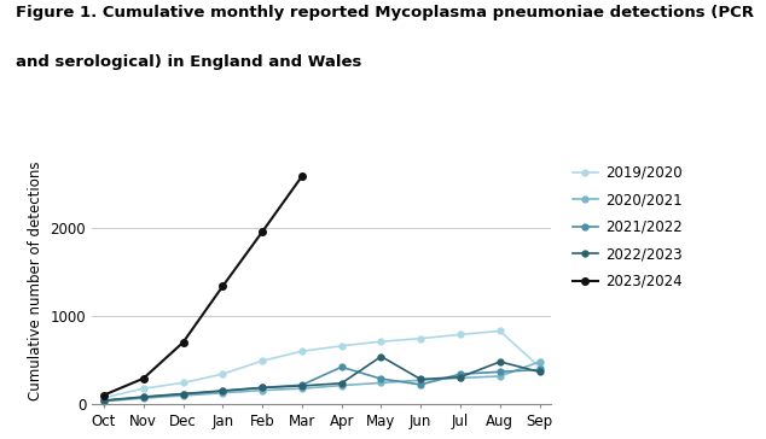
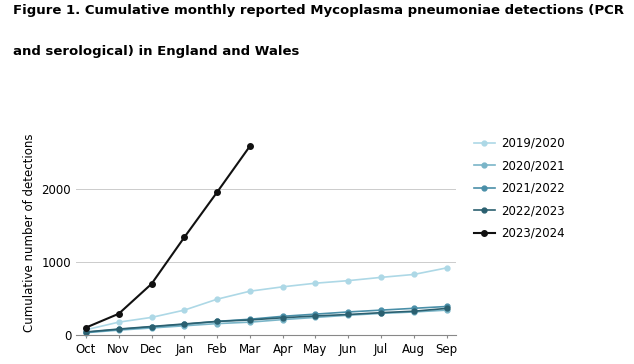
2021/2022/Apr: 420 -> 260
2022/2023/May: 540 -> 260
2021/2022/Jun: 220 -> 320
2022/2023/Aug: 480 -> 320
2019/2020/Sep: 420 -> 920
2020/2021/Sep: 480 -> 340
